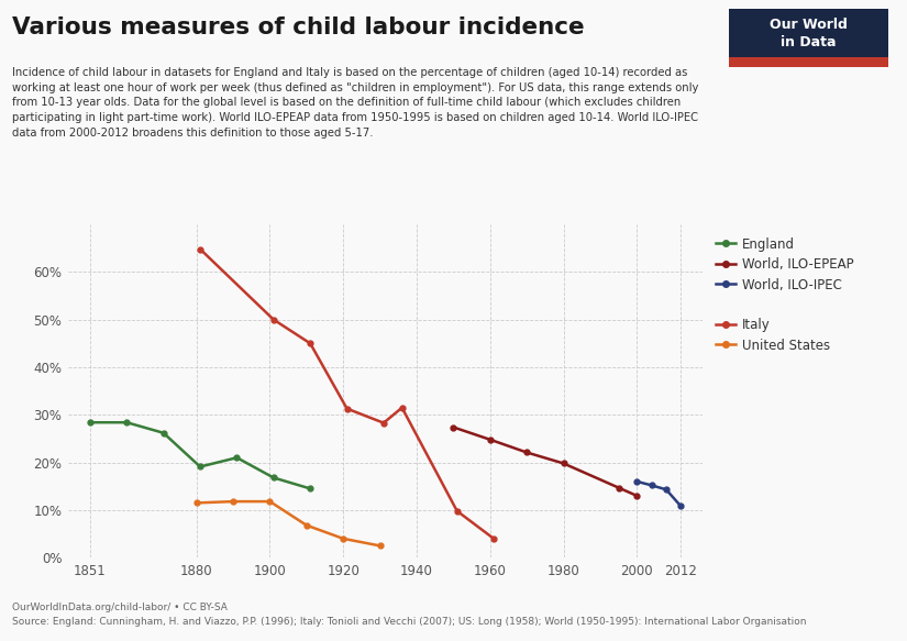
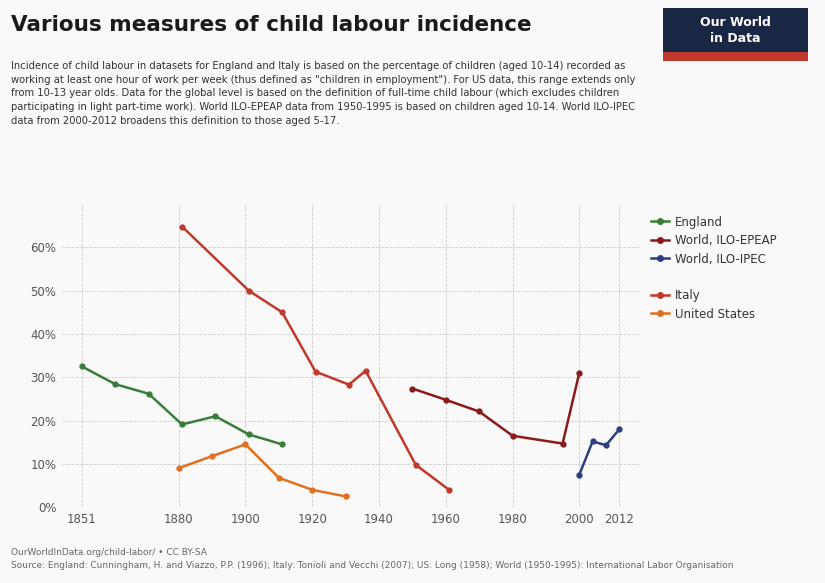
England/1851: 28.4% -> 32.5%
United States/1880: 11.5% -> 9.0%
United States/1900: 11.8% -> 14.5%
World, ILO-EPEAP/1980: 19.8% -> 16.5%
World, ILO-EPEAP/2000: 13.0% -> 31.0%
World, ILO-IPEC/2000: 16.0% -> 7.5%
World, ILO-IPEC/2012: 10.8% -> 18.0%
